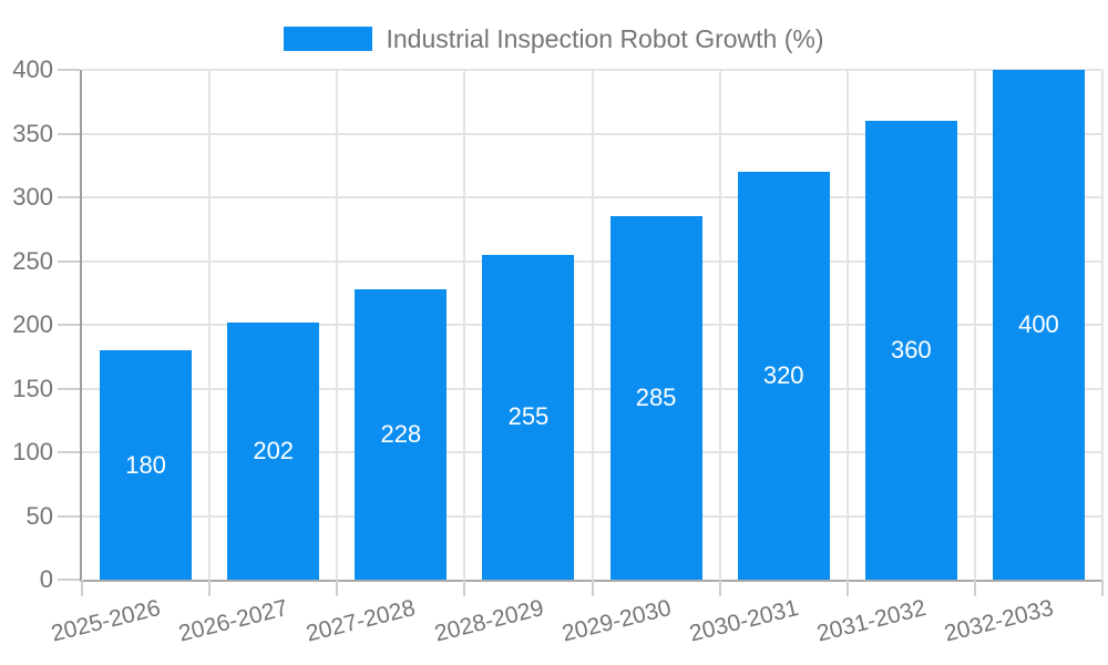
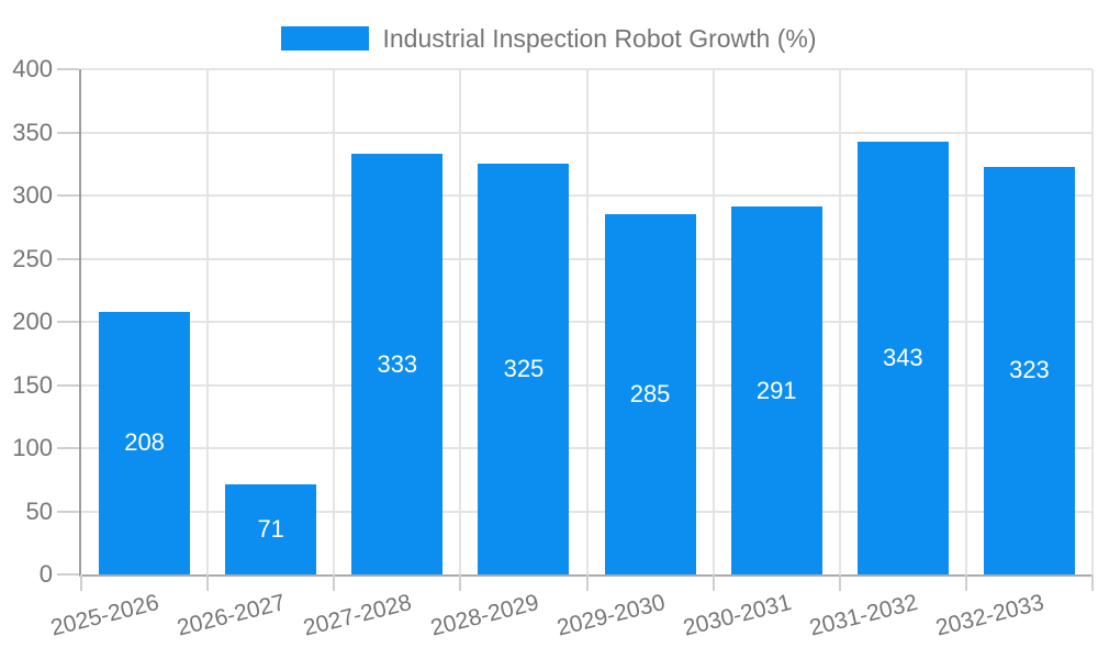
2025-2026: 180 -> 208
2026-2027: 202 -> 71
2027-2028: 228 -> 333
2028-2029: 255 -> 325
2030-2031: 320 -> 291
2031-2032: 360 -> 343
2032-2033: 400 -> 323
